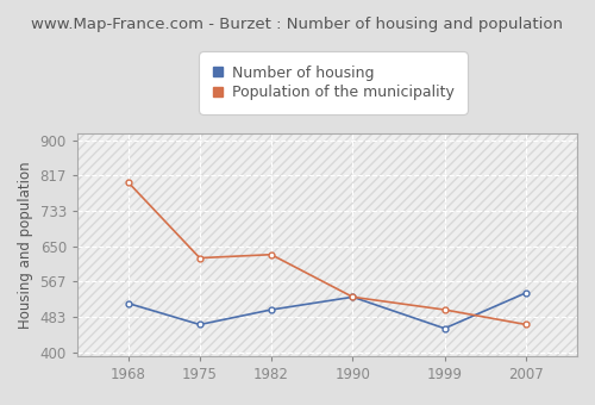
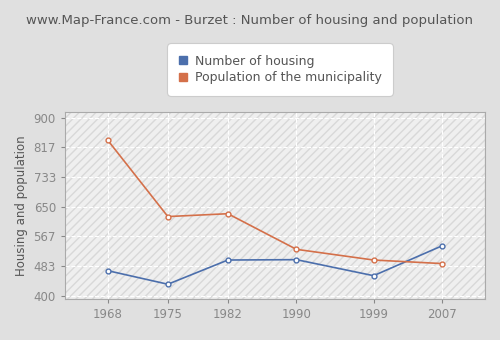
Number of housing/1968: 515 -> 470
Population of the municipality/1968: 800 -> 836
Number of housing/1975: 465 -> 432
Number of housing/1990: 530 -> 501
Population of the municipality/2007: 465 -> 490
